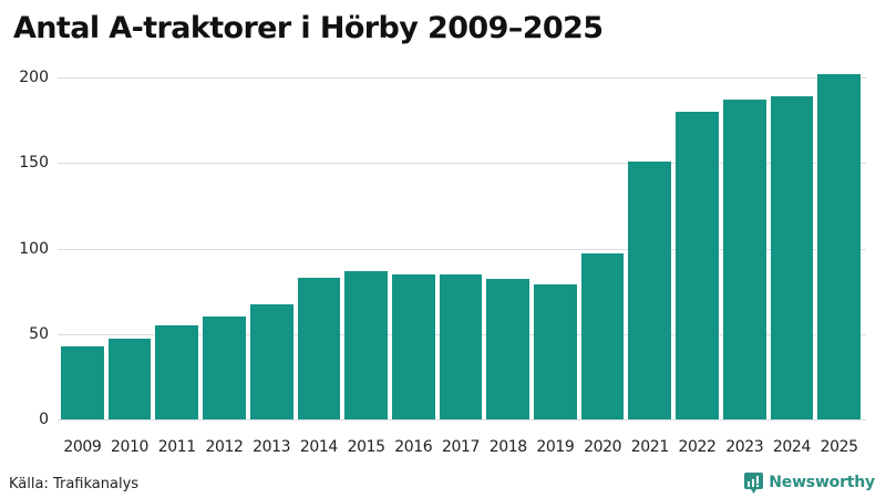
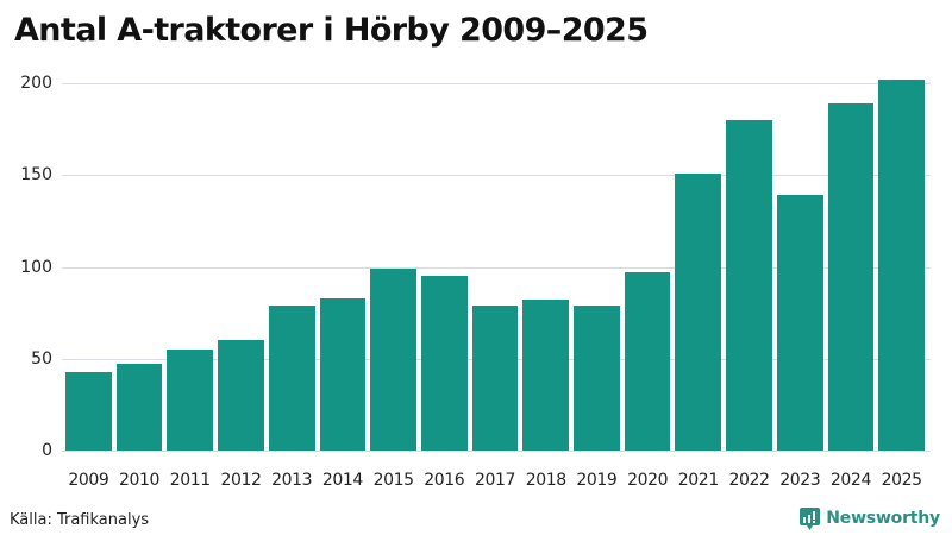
2013: 67 -> 79
2015: 87 -> 99
2016: 85 -> 95
2017: 85 -> 79
2023: 187 -> 139
